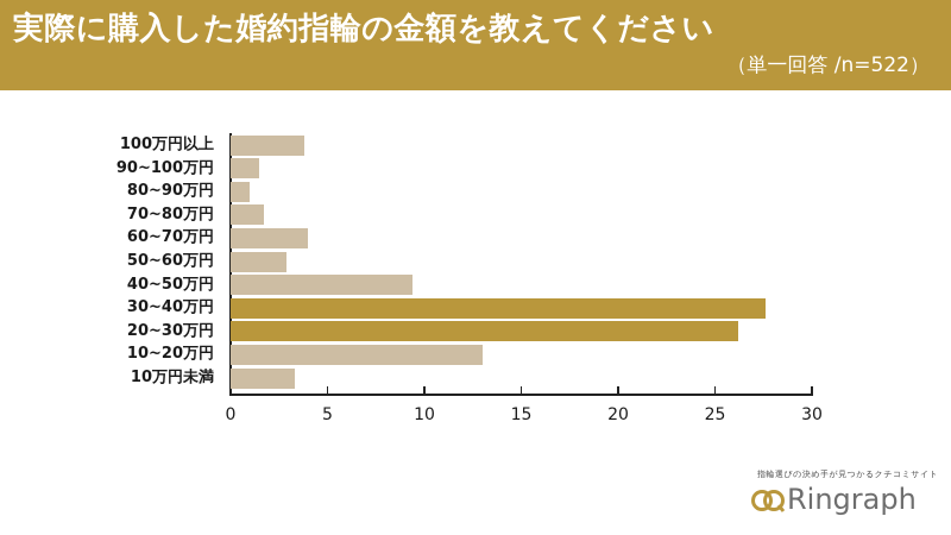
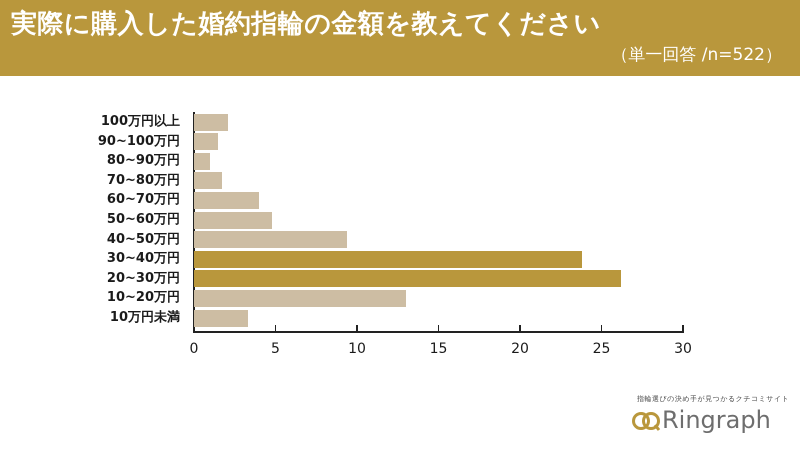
100万円以上: 3.8 -> 2.1
50~60万円: 2.9 -> 4.8
30~40万円: 27.6 -> 23.8
